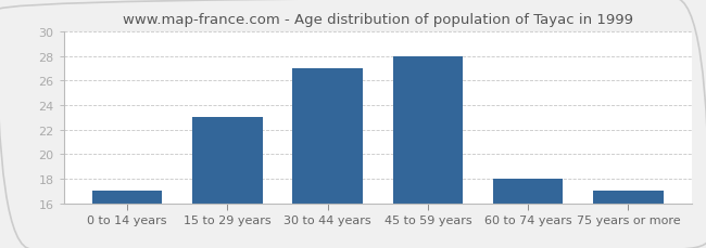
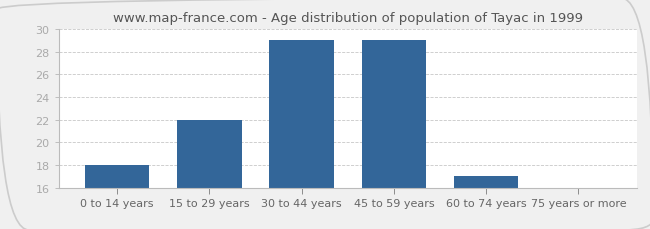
0 to 14 years: 17 -> 18
15 to 29 years: 23 -> 22
30 to 44 years: 27 -> 29
45 to 59 years: 28 -> 29
60 to 74 years: 18 -> 17
75 years or more: 17 -> 16
